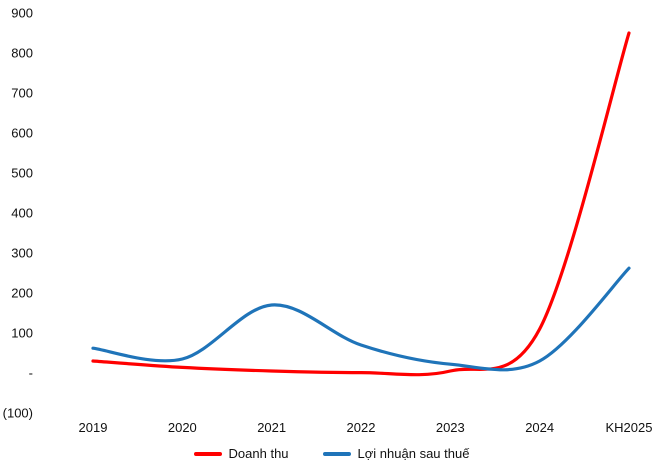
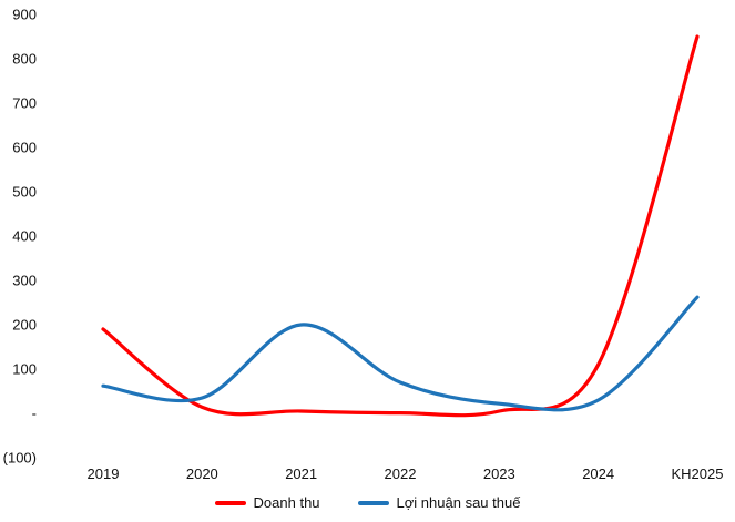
Doanh thu/2019: 30 -> 190
Lợi nhuận sau thuế/2021: 170 -> 200
